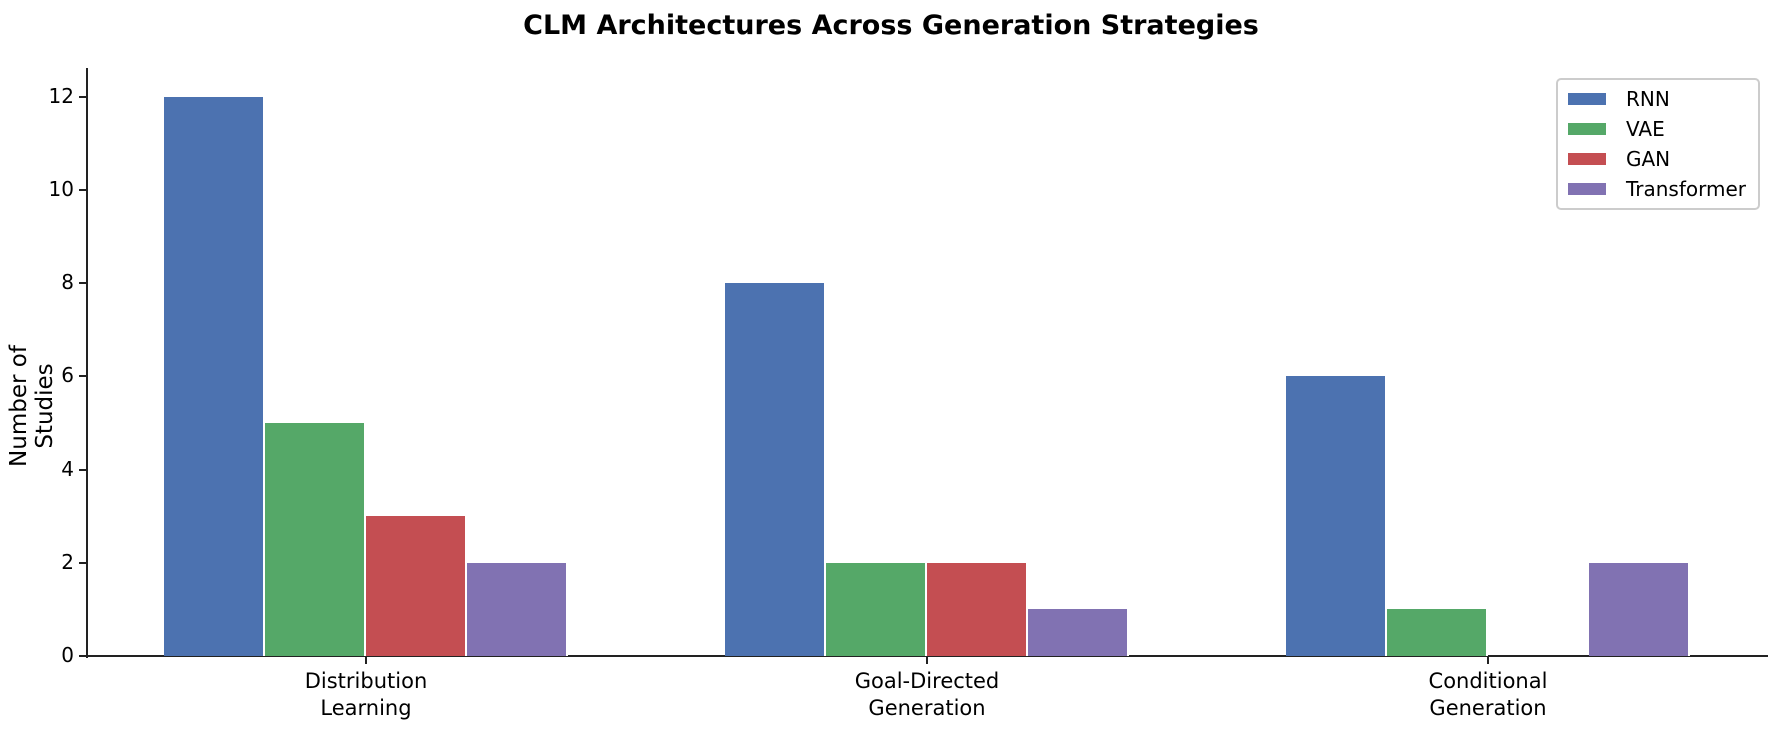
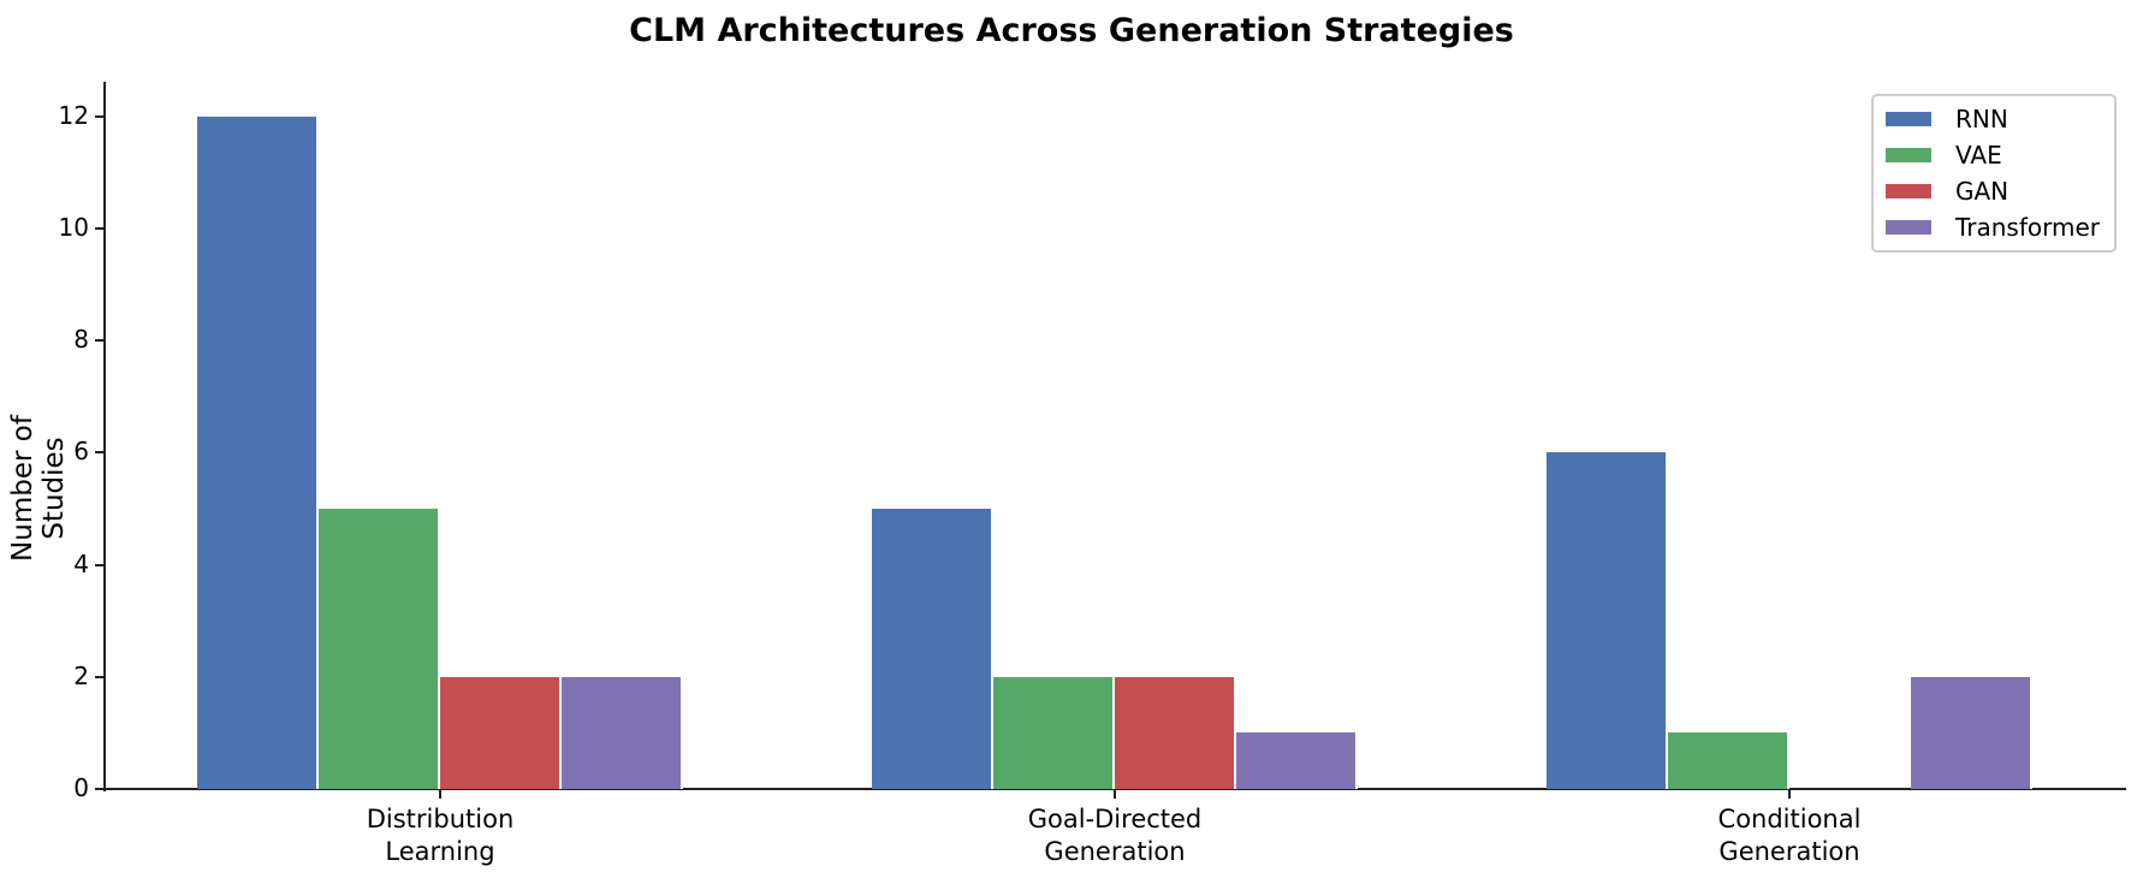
GAN/Distribution Learning: 3 -> 2
RNN/Goal-Directed Generation: 8 -> 5
